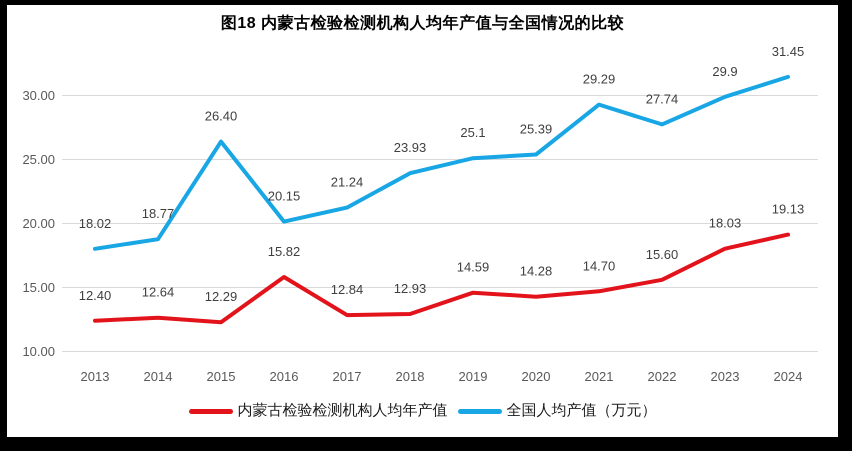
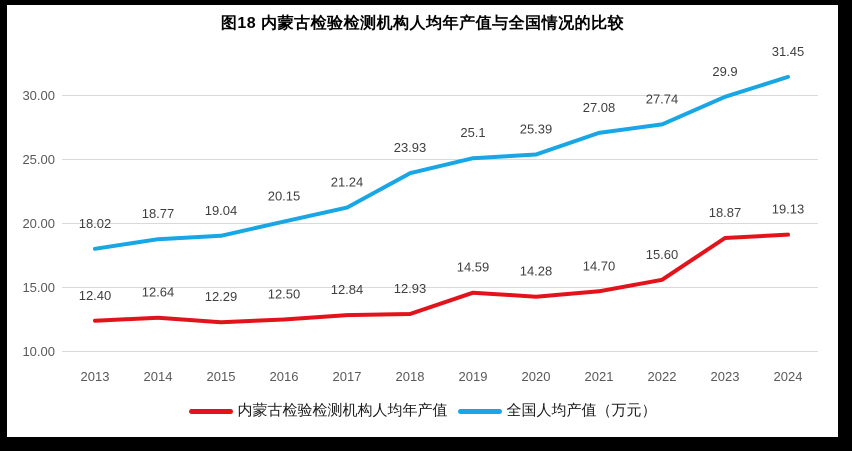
全国人均产值（万元）/2015: 26.40 -> 19.04
内蒙古检验检测机构人均年产值/2016: 15.82 -> 12.50
全国人均产值（万元）/2021: 29.29 -> 27.08
内蒙古检验检测机构人均年产值/2023: 18.03 -> 18.87
